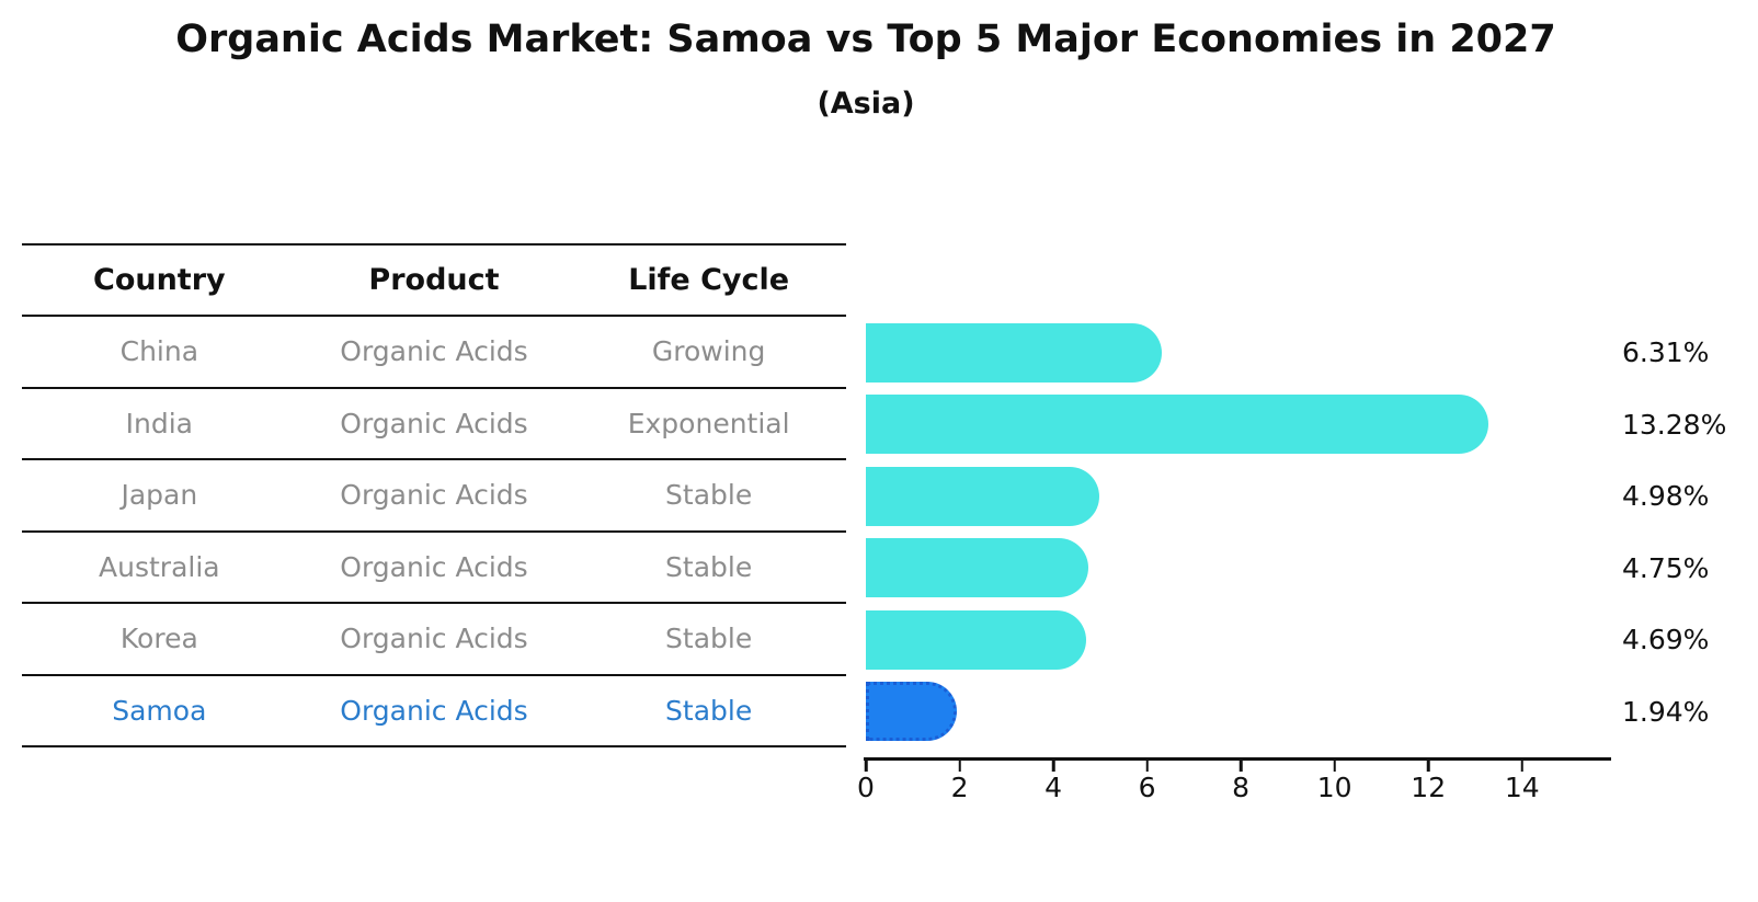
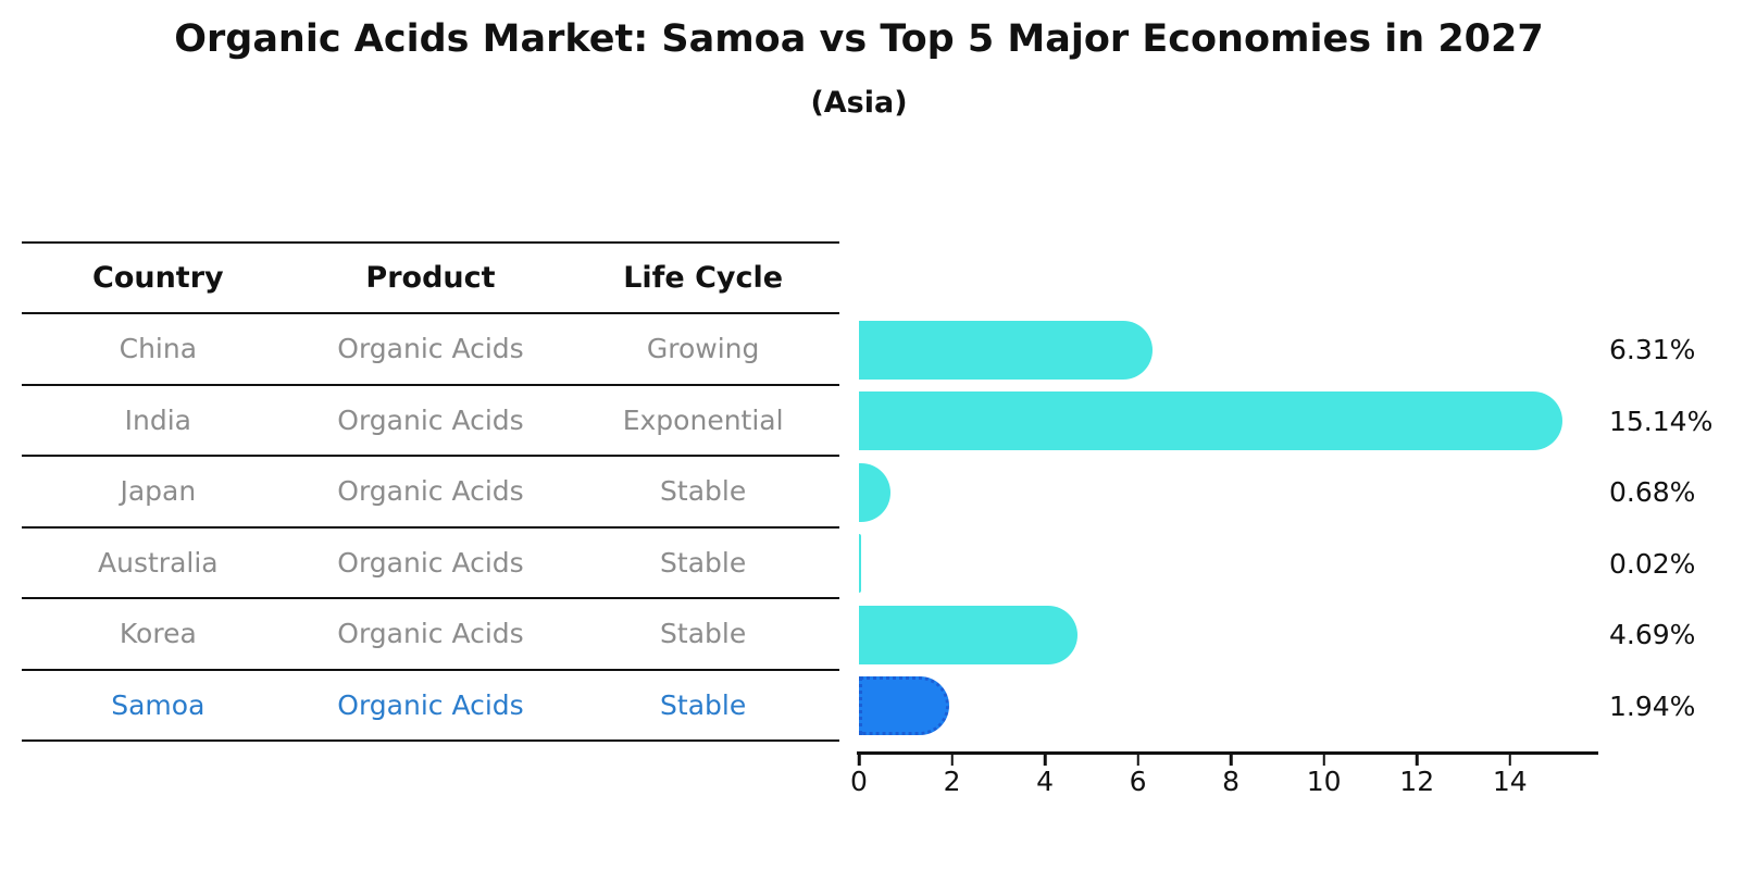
India: 13.28% -> 15.14%
Japan: 4.98% -> 0.68%
Australia: 4.75% -> 0.02%
